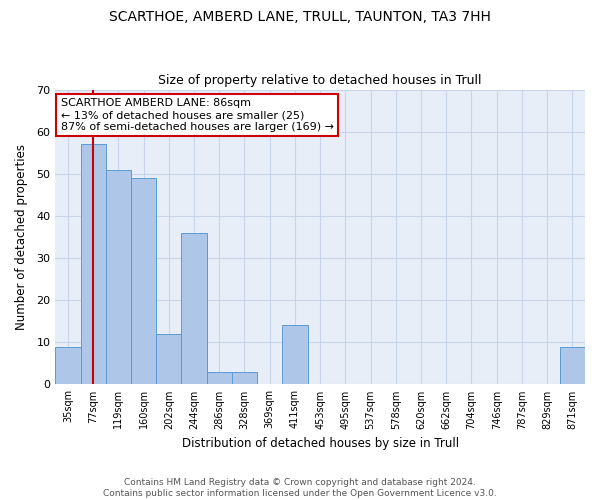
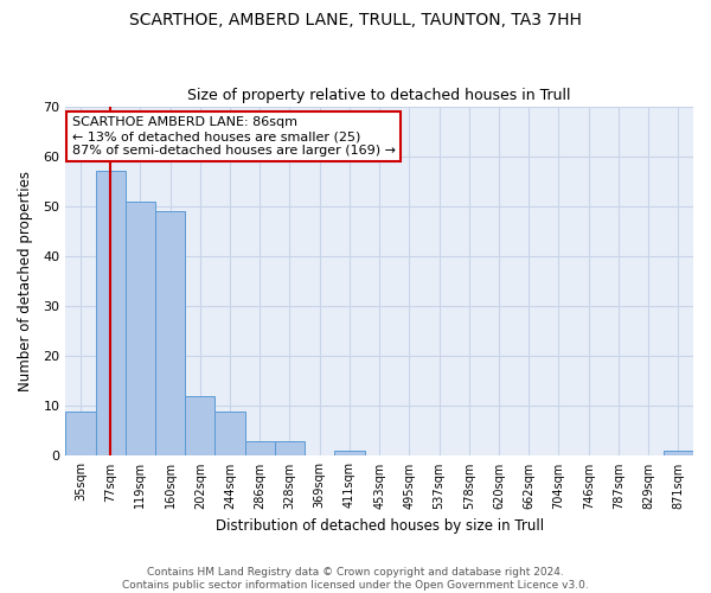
244sqm: 36 -> 9
411sqm: 14 -> 1
871sqm: 9 -> 1
